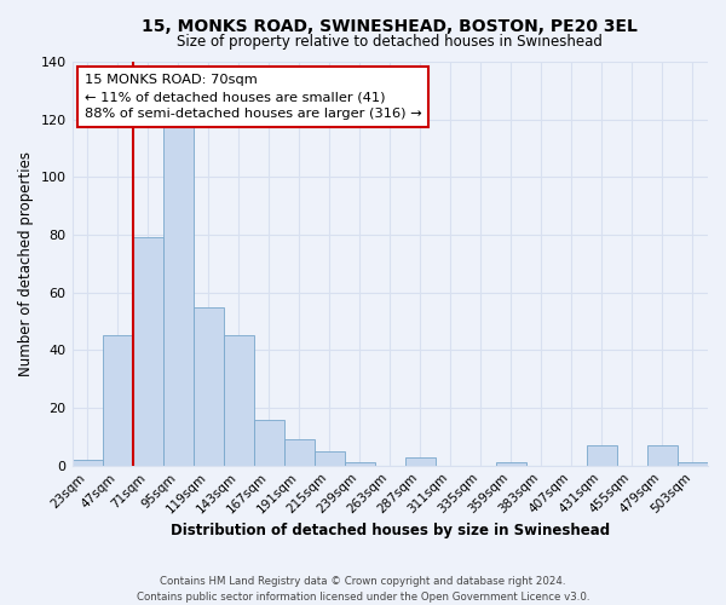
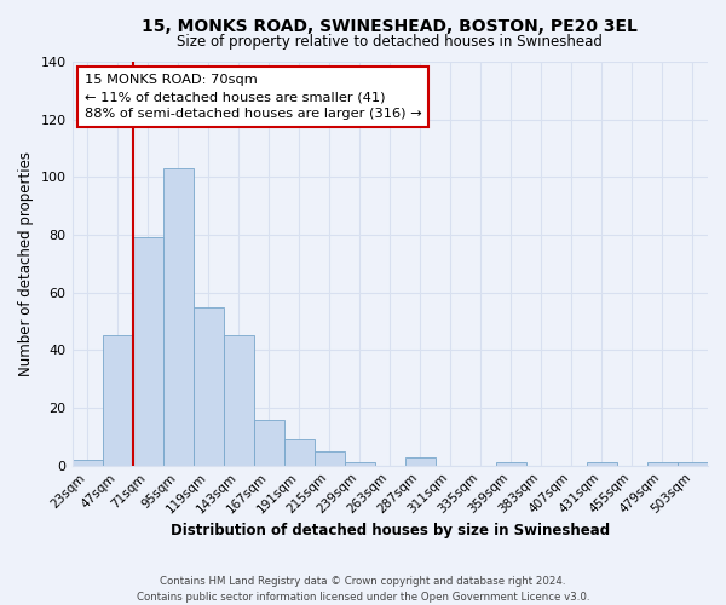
95sqm: 118 -> 103
431sqm: 7 -> 1
479sqm: 7 -> 1
